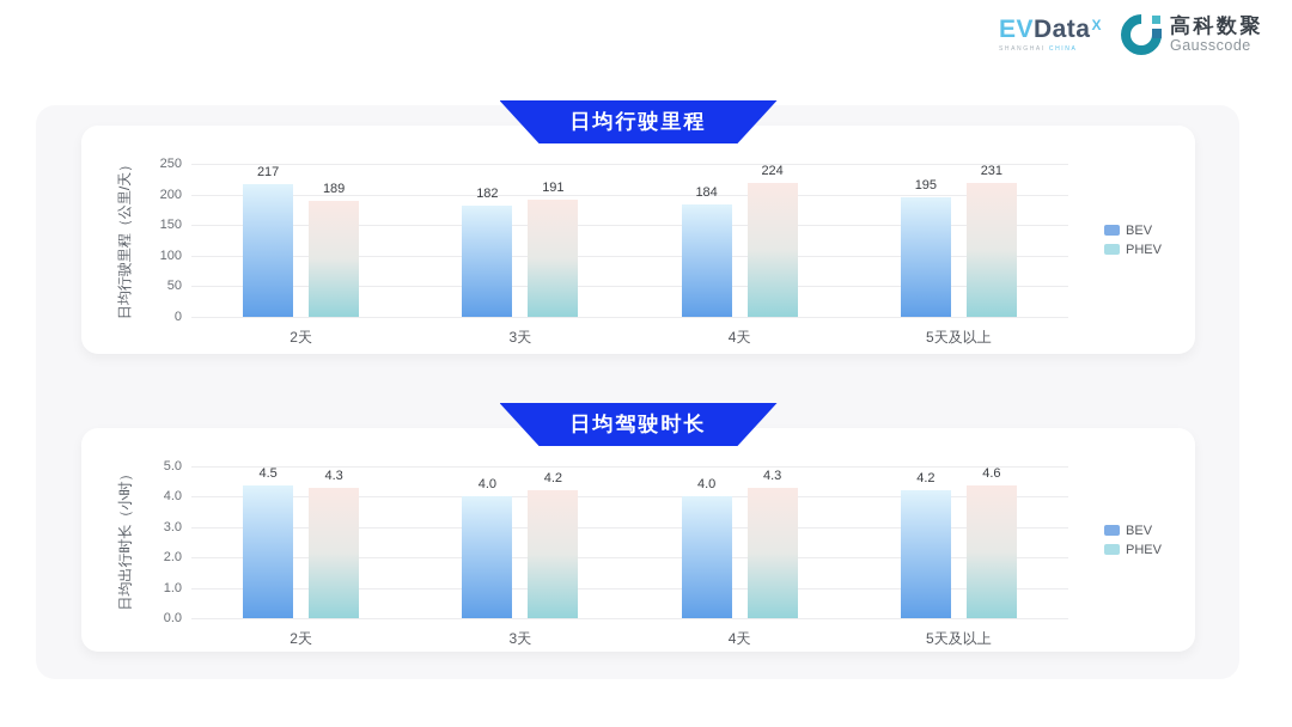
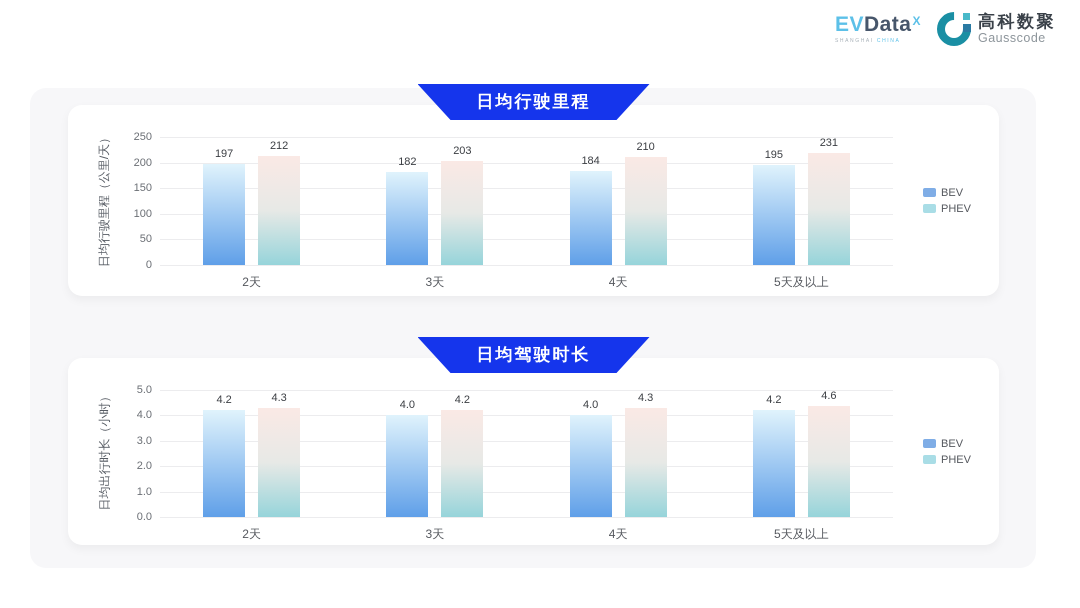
日均行驶里程/BEV/2天: 217 -> 197
日均行驶里程/PHEV/2天: 189 -> 212
日均行驶里程/PHEV/3天: 191 -> 203
日均行驶里程/PHEV/4天: 224 -> 210
日均驾驶时长/BEV/2天: 4.5 -> 4.2
